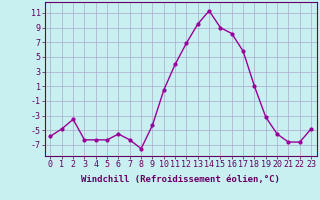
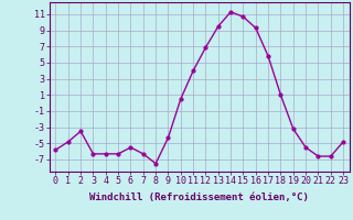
15: 9.0 -> 10.7
16: 8.2 -> 9.3
